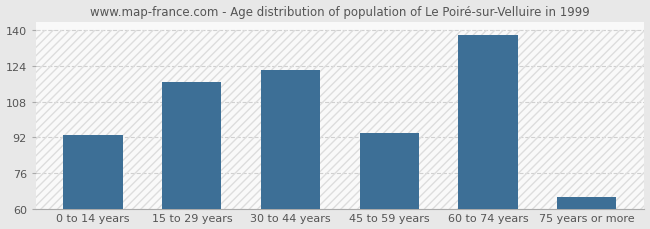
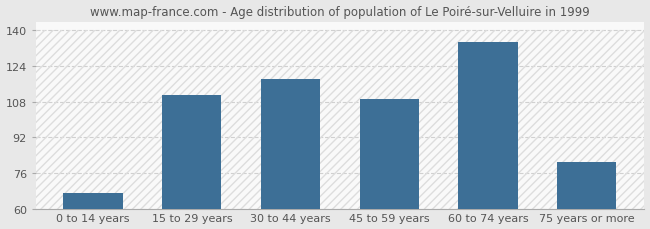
0 to 14 years: 93 -> 67
15 to 29 years: 117 -> 111
30 to 44 years: 122 -> 118
45 to 59 years: 94 -> 109
60 to 74 years: 138 -> 135
75 years or more: 65 -> 81
